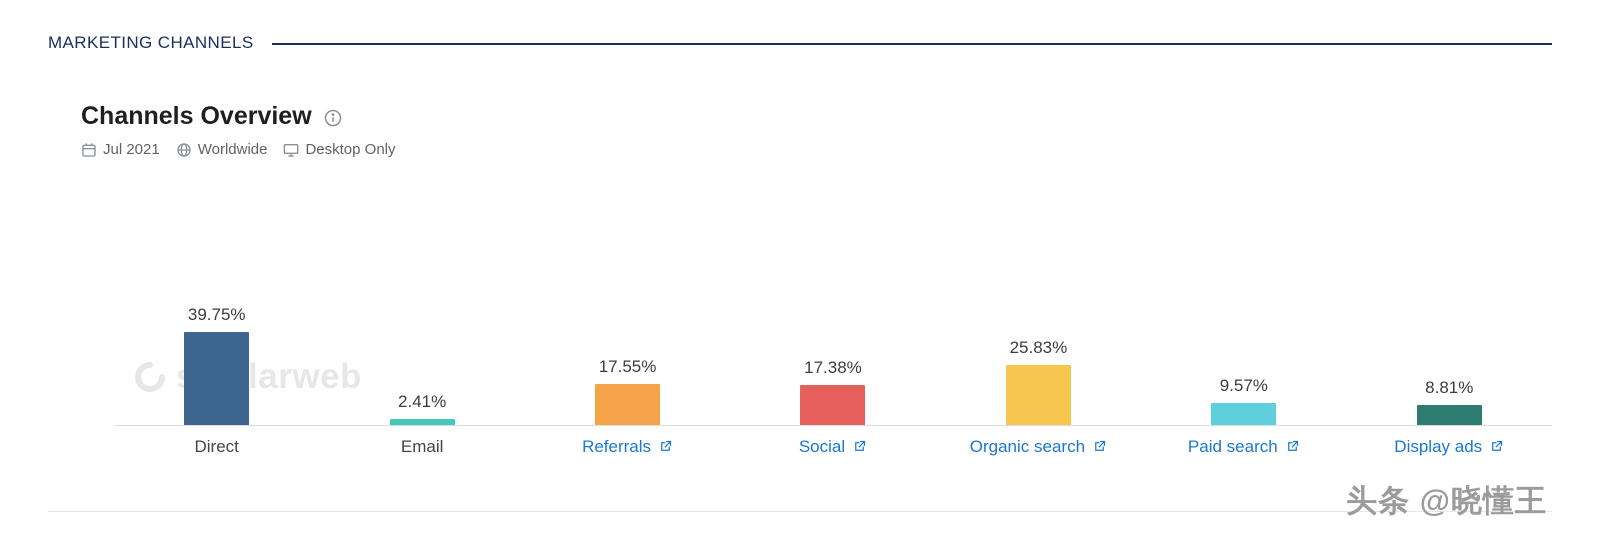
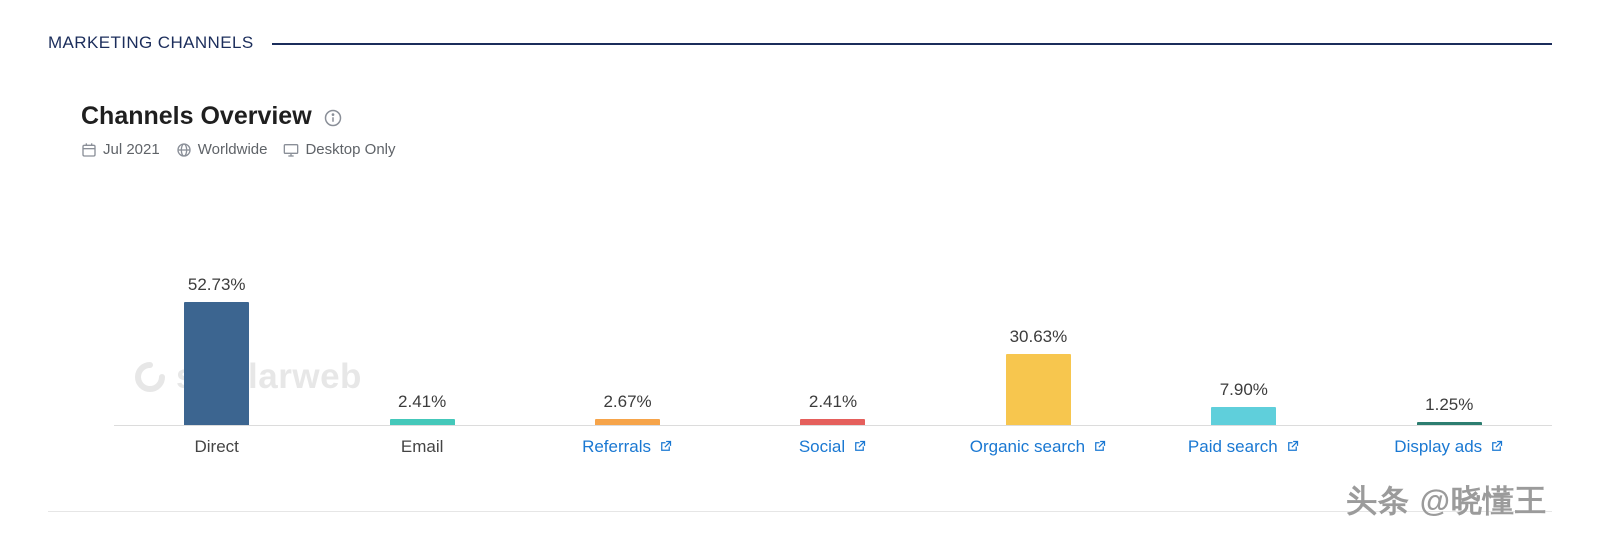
Direct: 39.75% -> 52.73%
Referrals: 17.55% -> 2.67%
Social: 17.38% -> 2.41%
Organic search: 25.83% -> 30.63%
Paid search: 9.57% -> 7.90%
Display ads: 8.81% -> 1.25%
